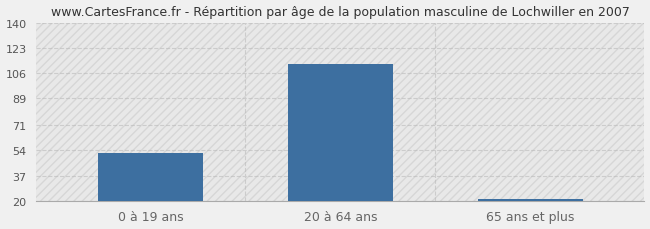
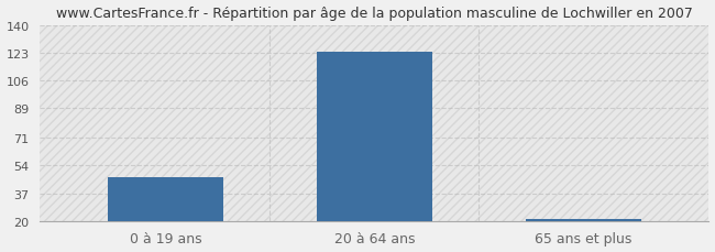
0 à 19 ans: 52 -> 47
20 à 64 ans: 112 -> 124
